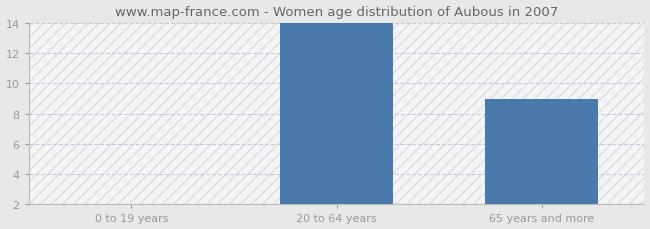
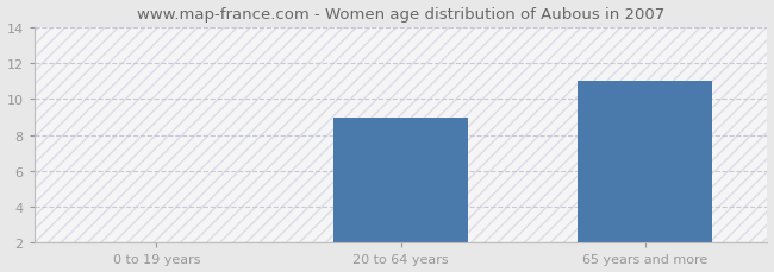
20 to 64 years: 14 -> 9
65 years and more: 9 -> 11
